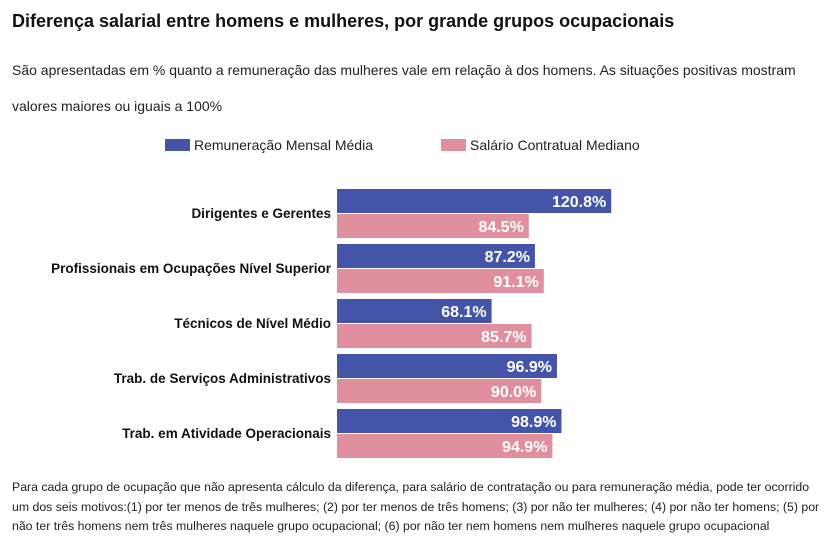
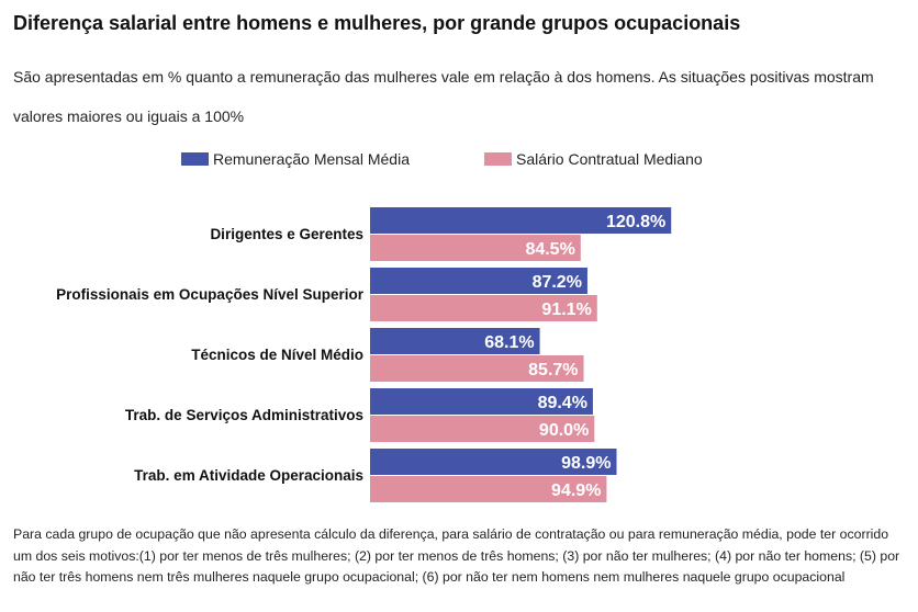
Remuneração Mensal Média/Trab. de Serviços Administrativos: 96.9% -> 89.4%
